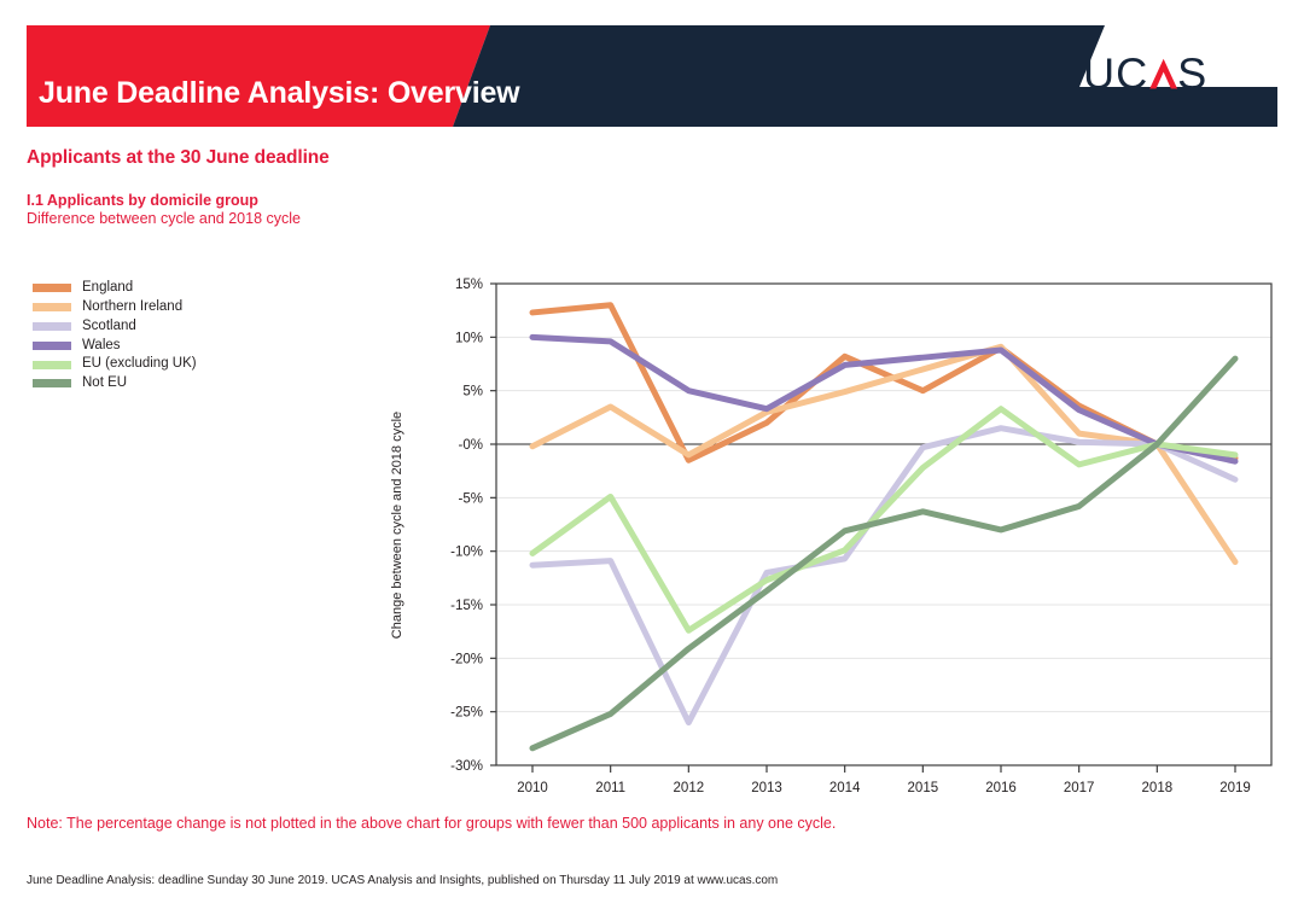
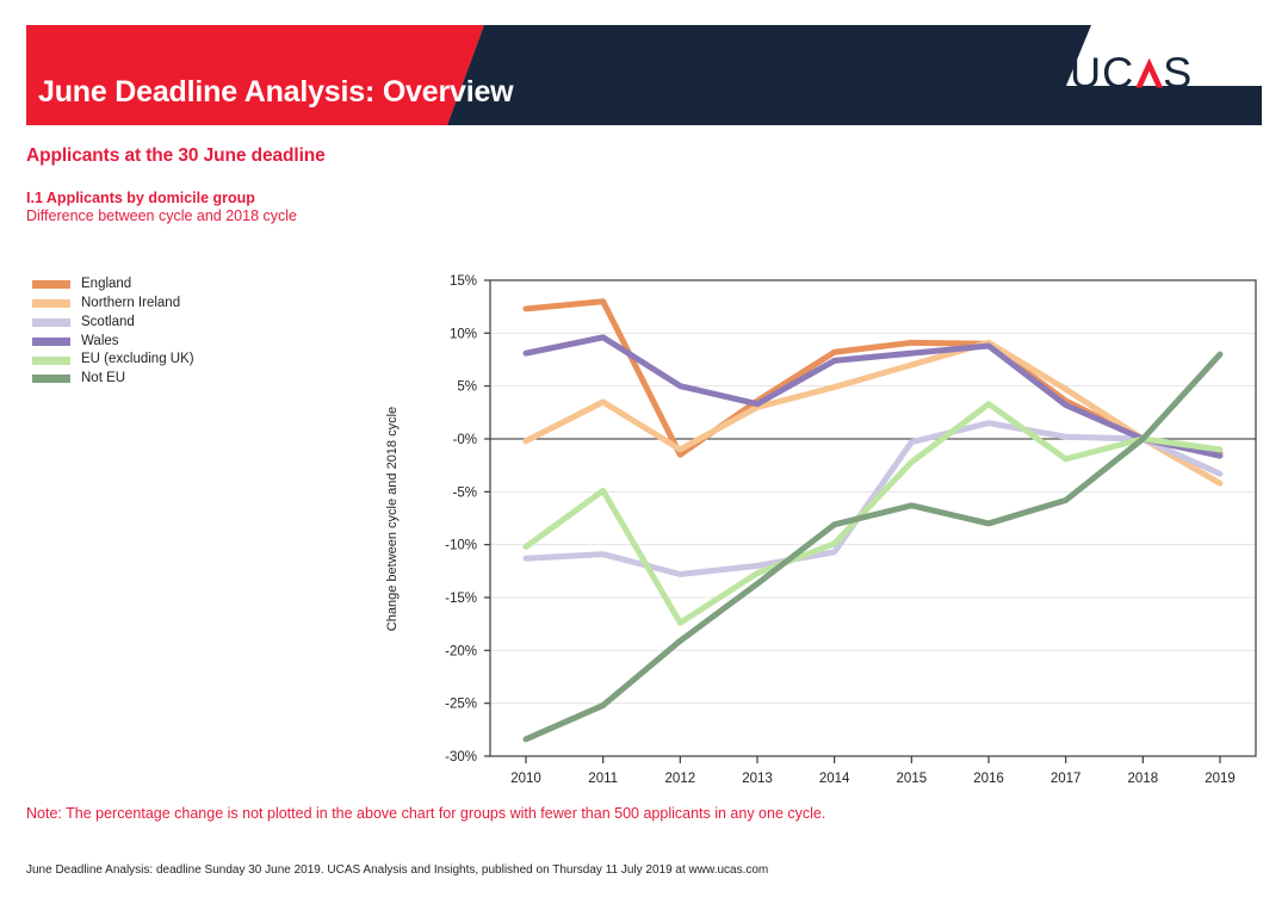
Wales/2010: 10% -> 8%
Scotland/2012: -26% -> -13%
England/2013: 2% -> 4%
England/2015: 5% -> 9%
Northern Ireland/2017: 1% -> 5%
Northern Ireland/2019: -11% -> -4%
